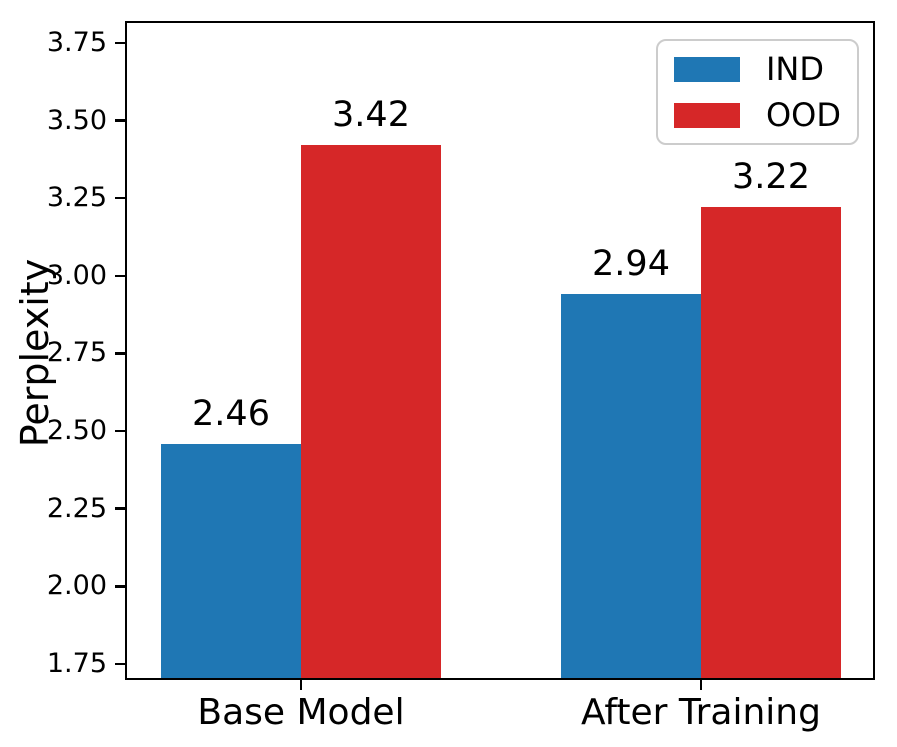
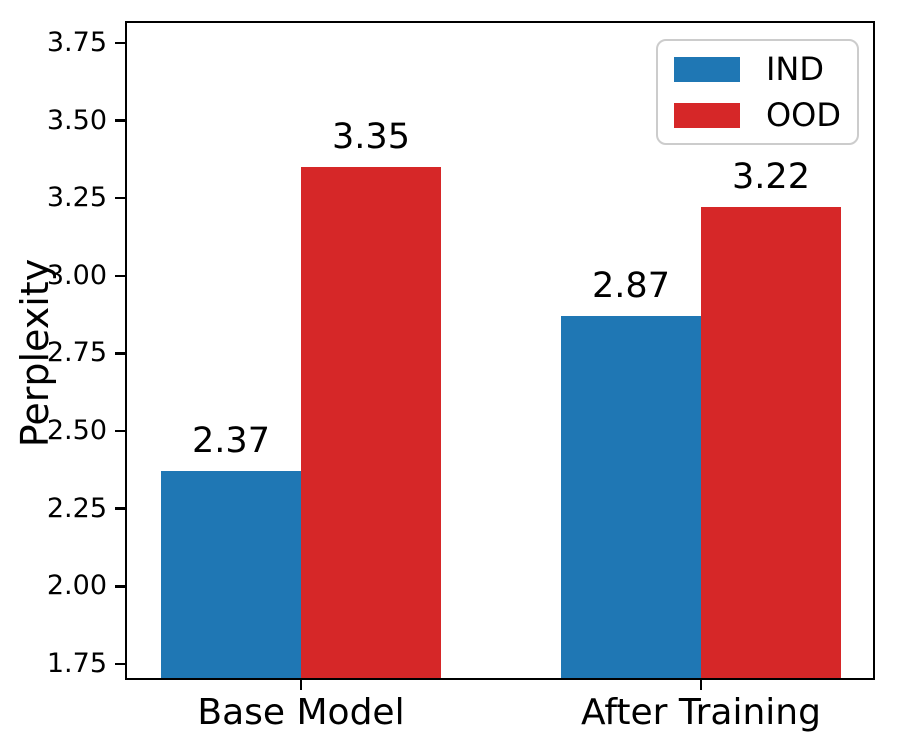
IND/Base Model: 2.46 -> 2.37
OOD/Base Model: 3.42 -> 3.35
IND/After Training: 2.94 -> 2.87
